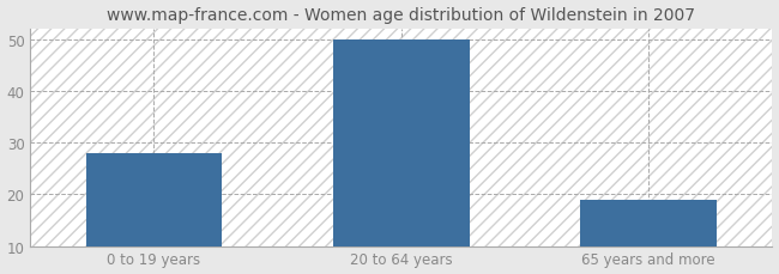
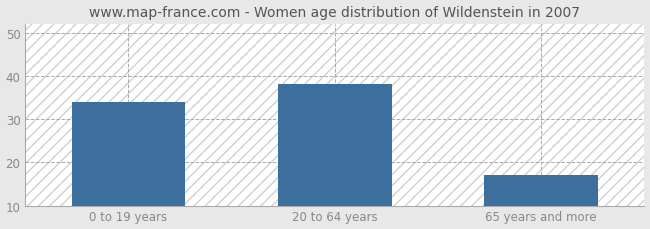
0 to 19 years: 28 -> 34
20 to 64 years: 50 -> 38
65 years and more: 19 -> 17
